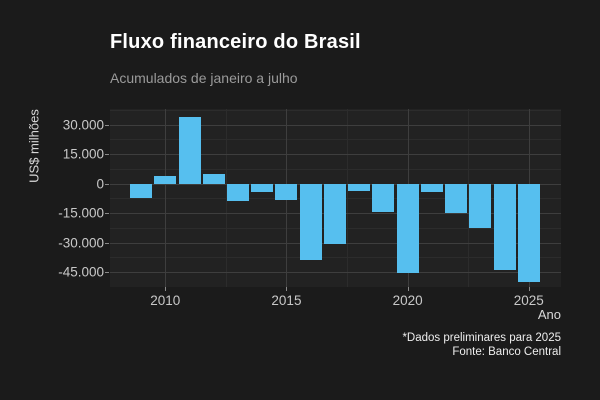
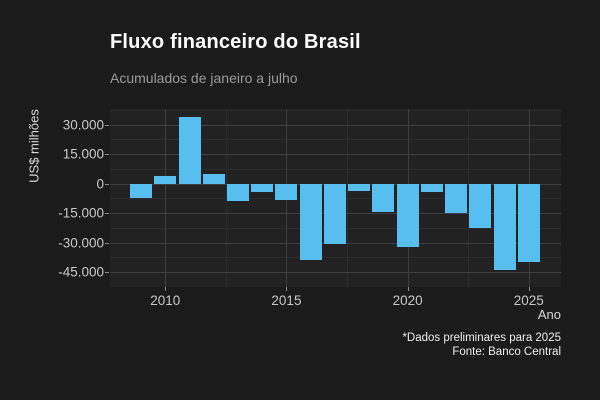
2020: -46000 -> -32000
2025: -50000 -> -40000
